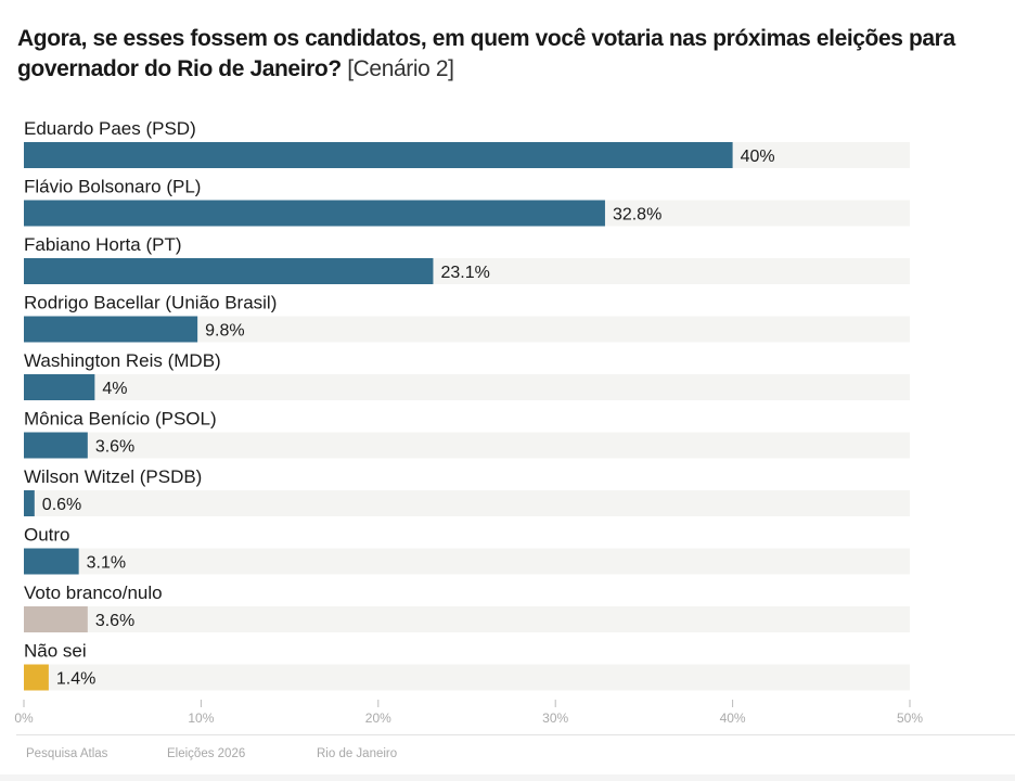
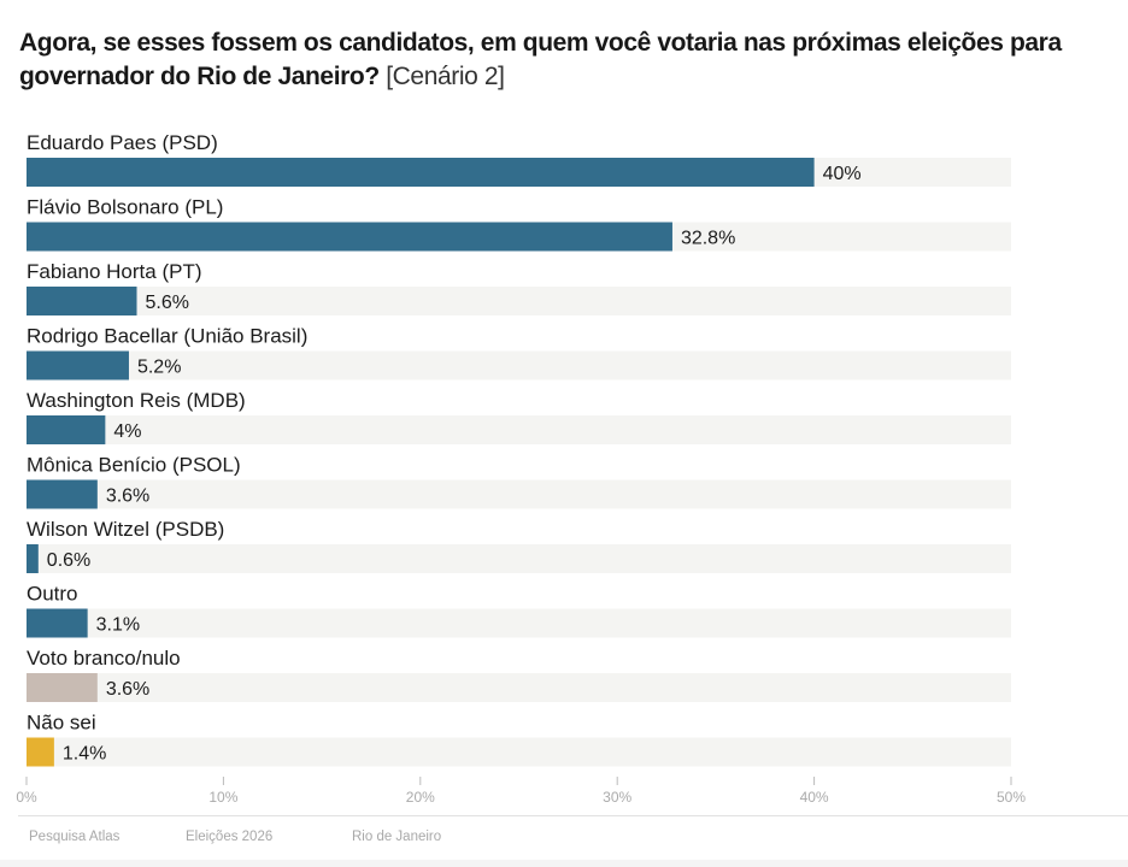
Fabiano Horta (PT): 23.1% -> 5.6%
Rodrigo Bacellar (União Brasil): 9.8% -> 5.2%
